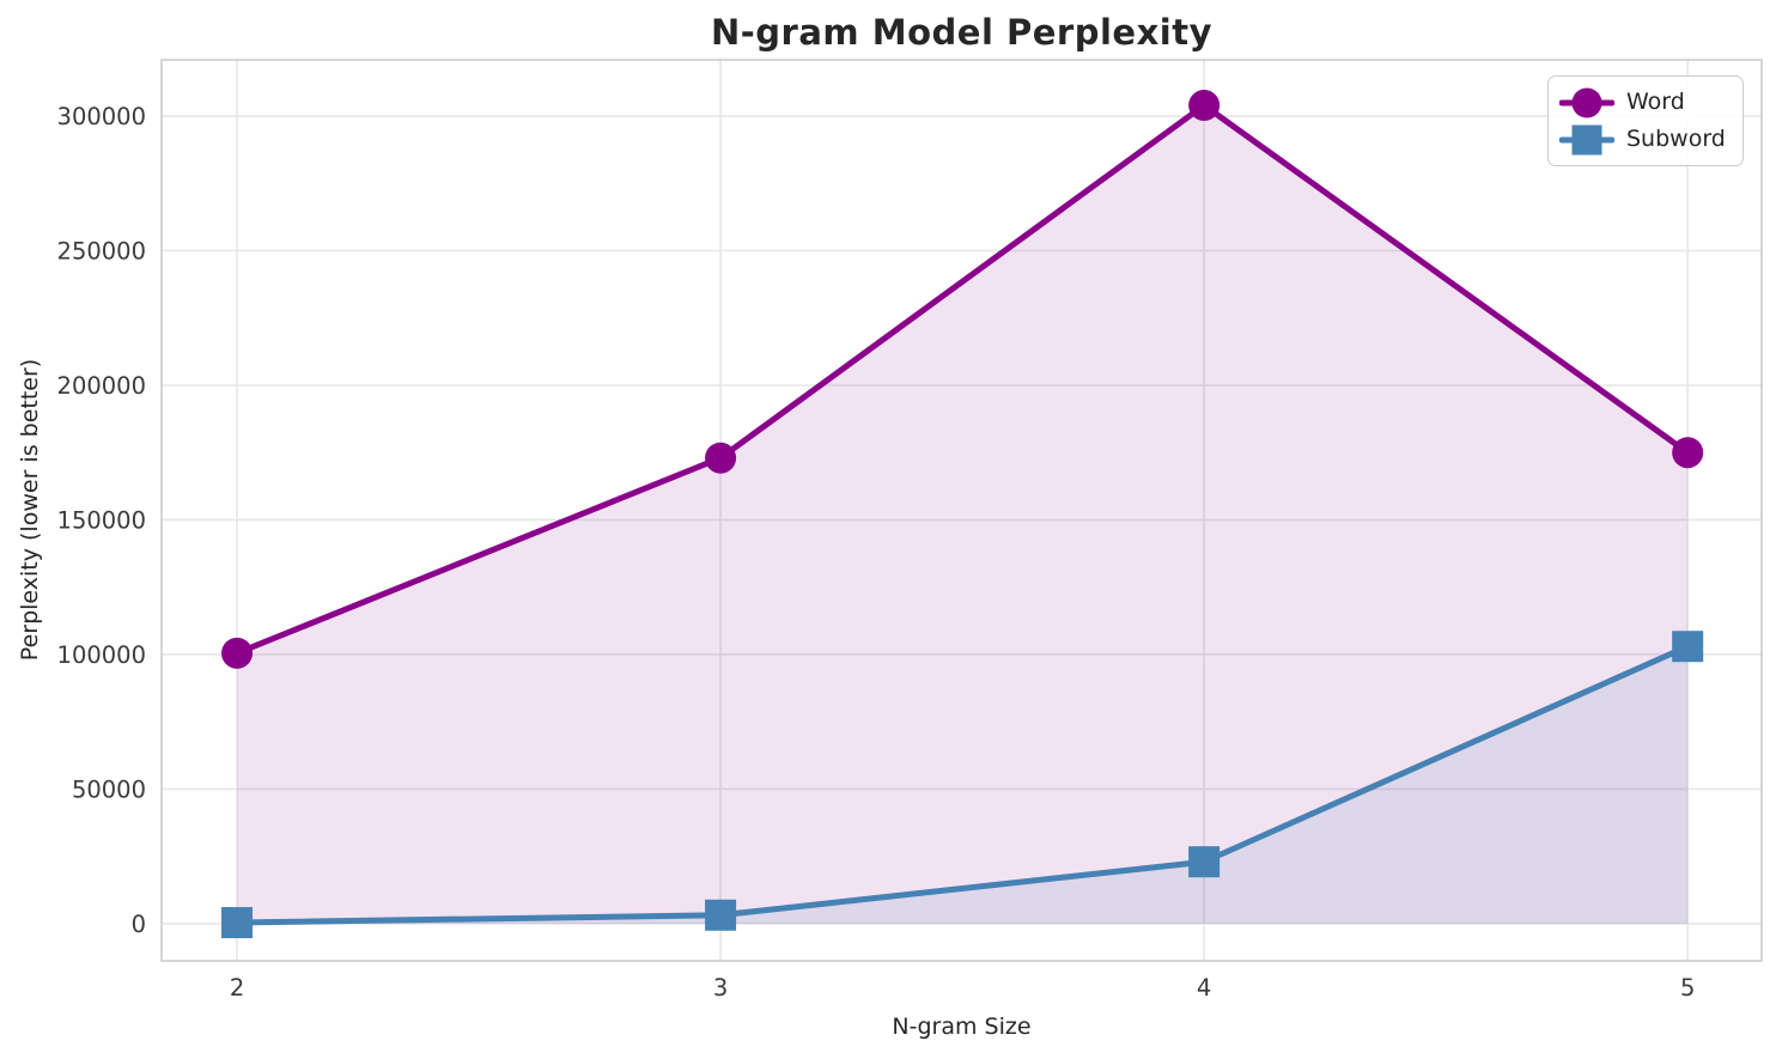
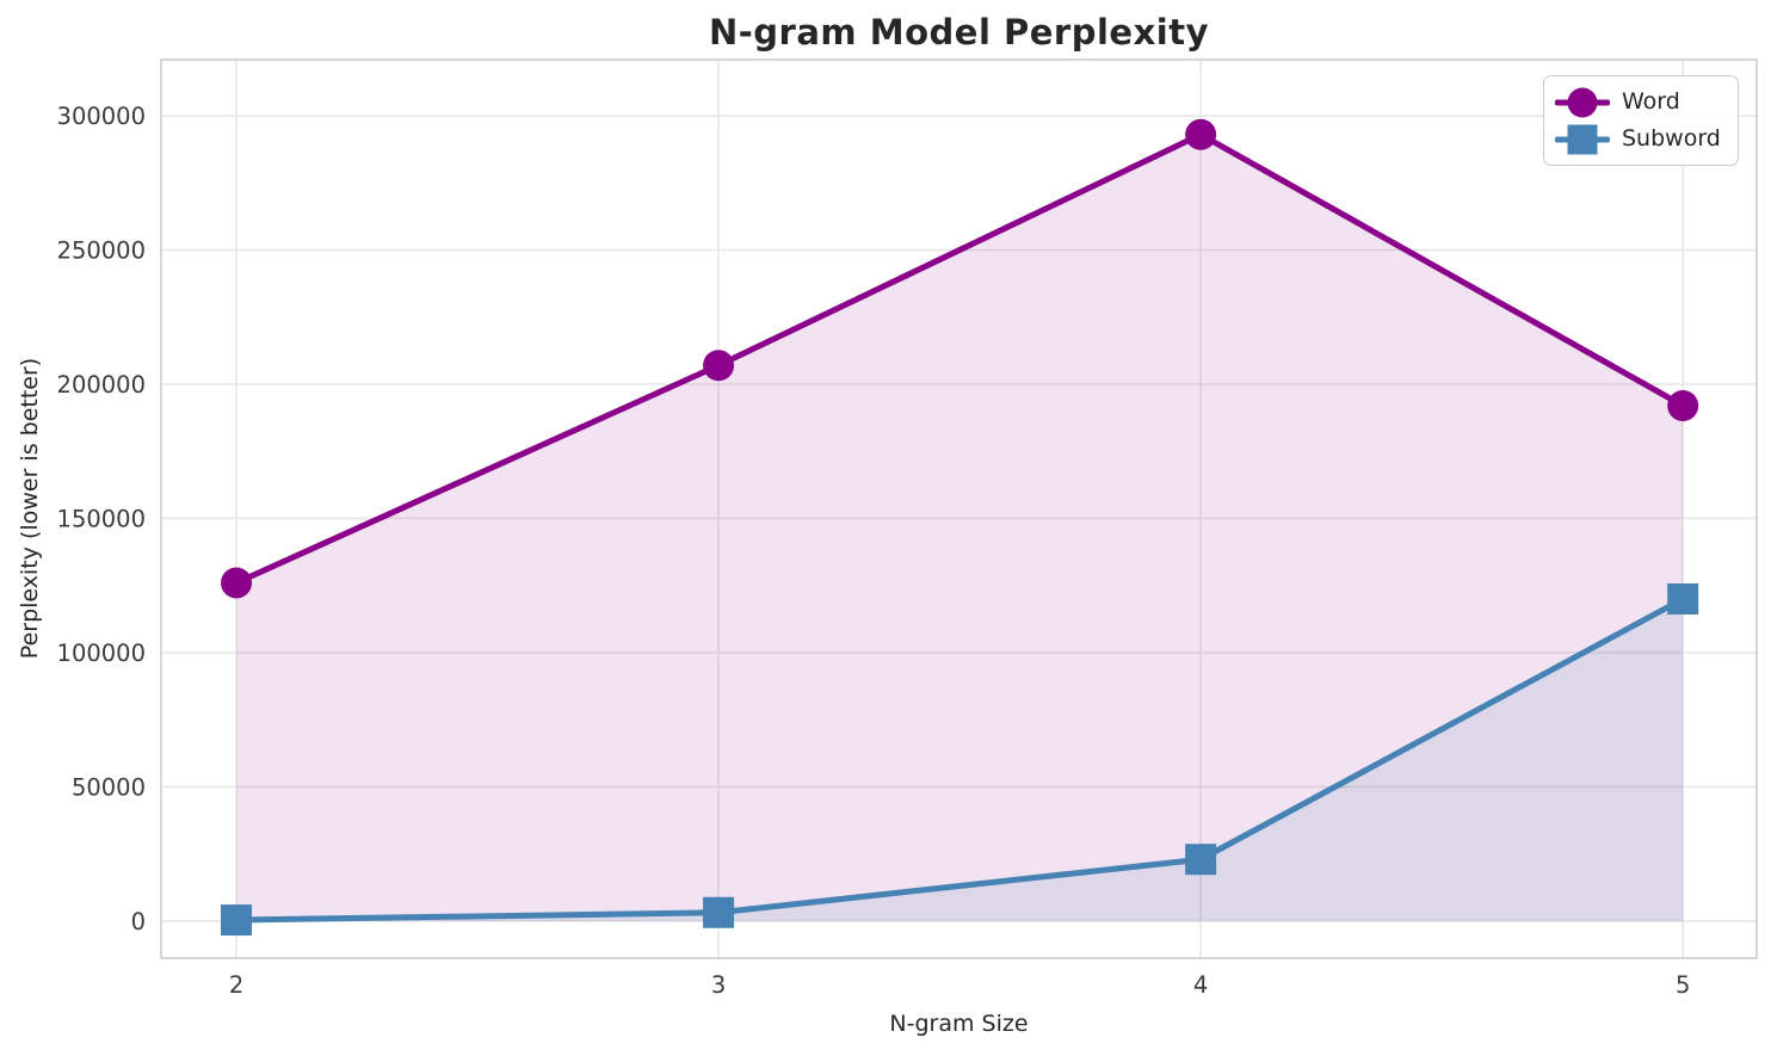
Word/2: 100000 -> 126000
Word/3: 173000 -> 207000
Word/4: 304000 -> 293000
Word/5: 175000 -> 192000
Subword/5: 103000 -> 120000
